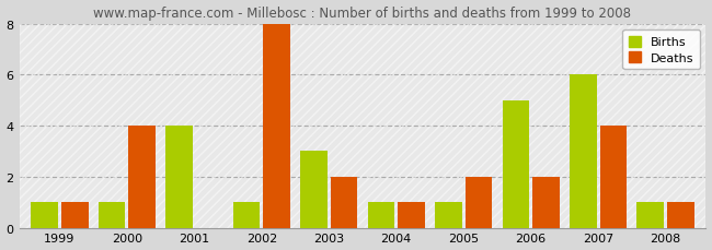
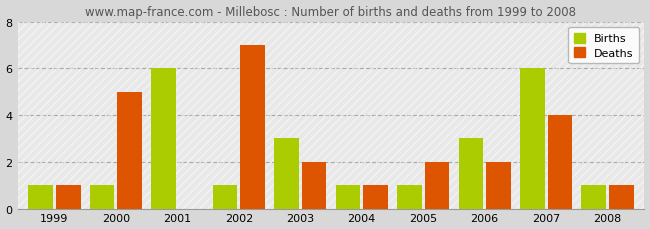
Deaths/2000: 4 -> 5
Births/2001: 4 -> 6
Deaths/2002: 8 -> 7
Births/2006: 5 -> 3
